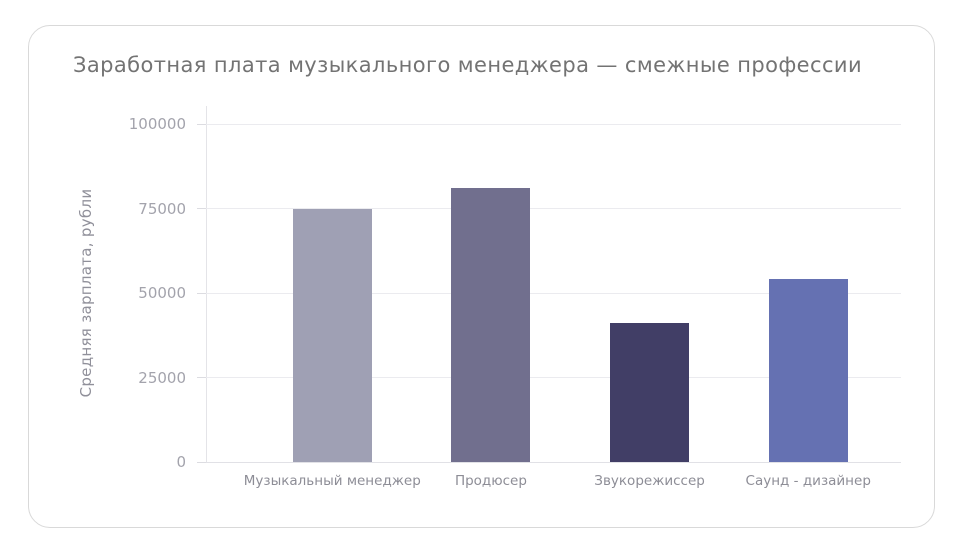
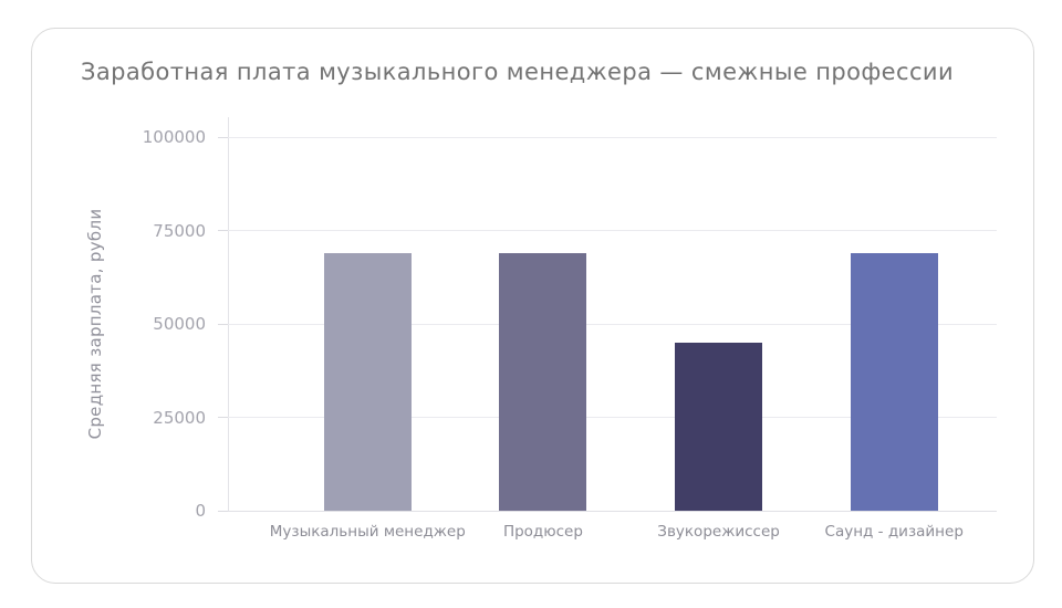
Музыкальный менеджер: 75000 -> 69000
Продюсер: 81000 -> 69000
Звукорежиссер: 41000 -> 45000
Саунд - дизайнер: 54000 -> 69000
